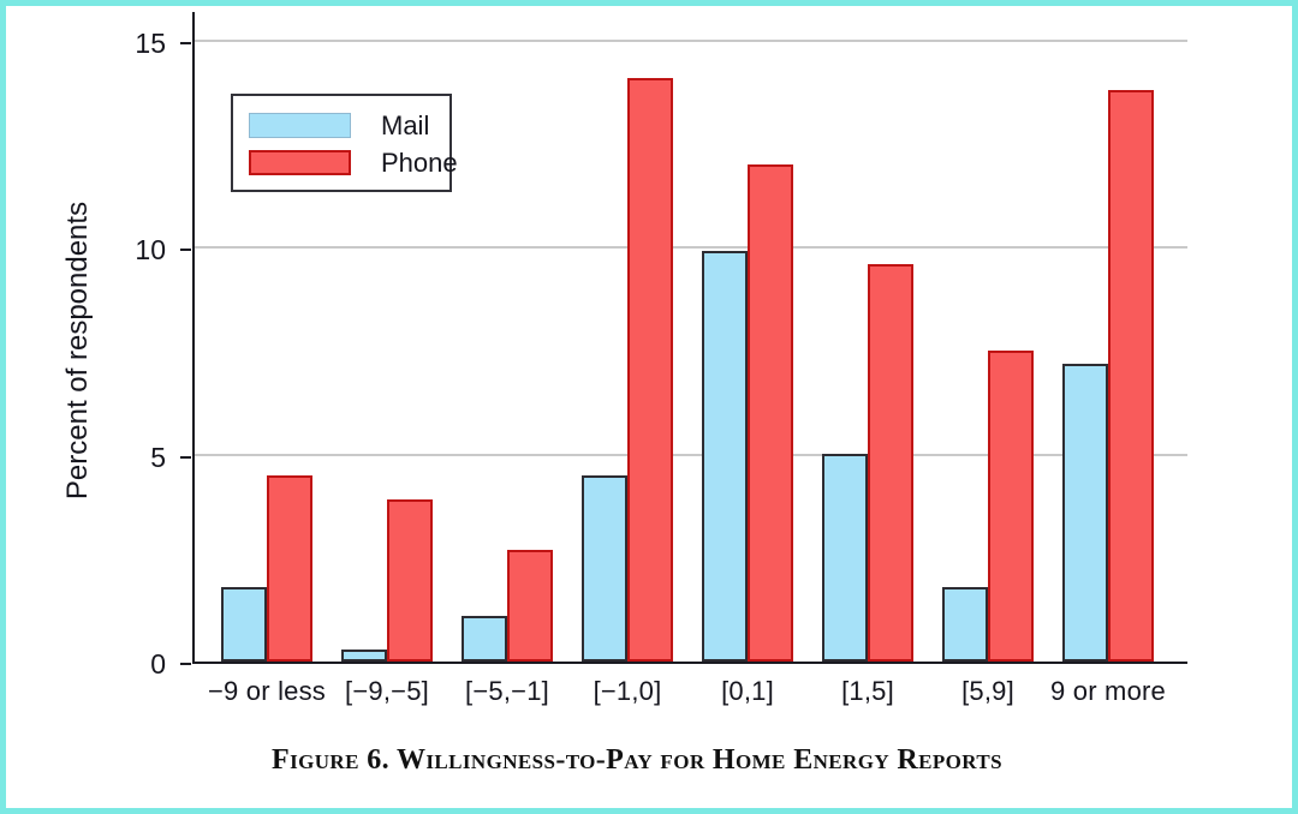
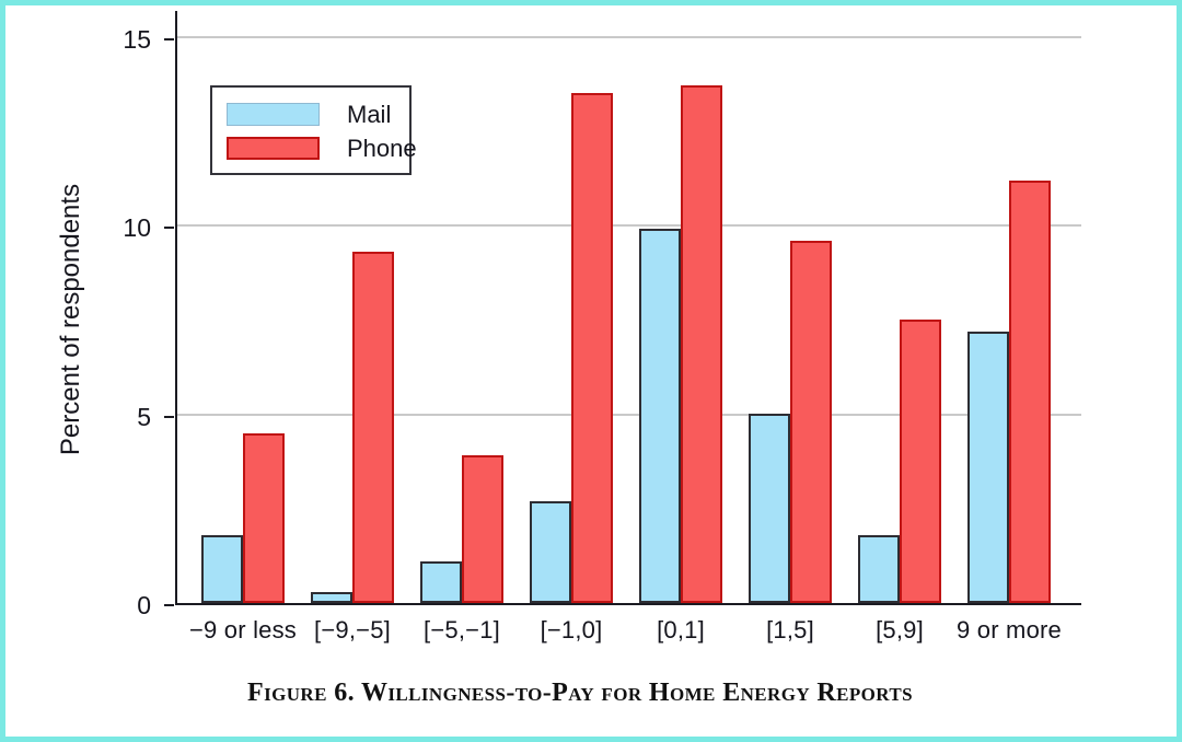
Phone/[−9,−5]: 3.9 -> 9.3
Phone/[−5,−1]: 2.7 -> 3.9
Mail/[−1,0]: 4.5 -> 2.7
Phone/[−1,0]: 14.1 -> 13.5
Phone/[0,1]: 12.0 -> 13.7
Phone/9 or more: 13.8 -> 11.2
